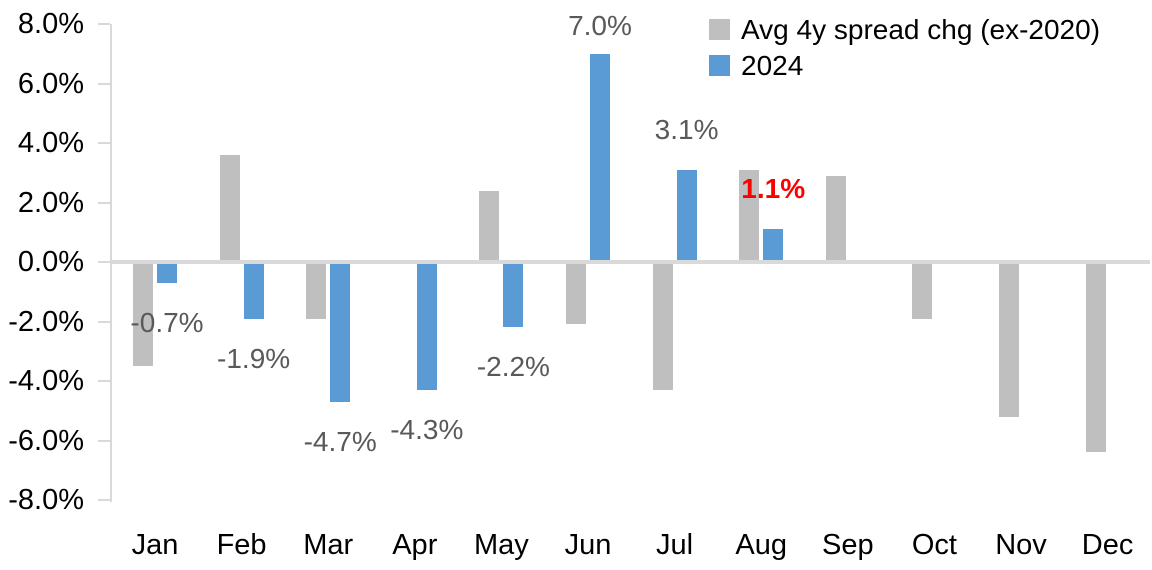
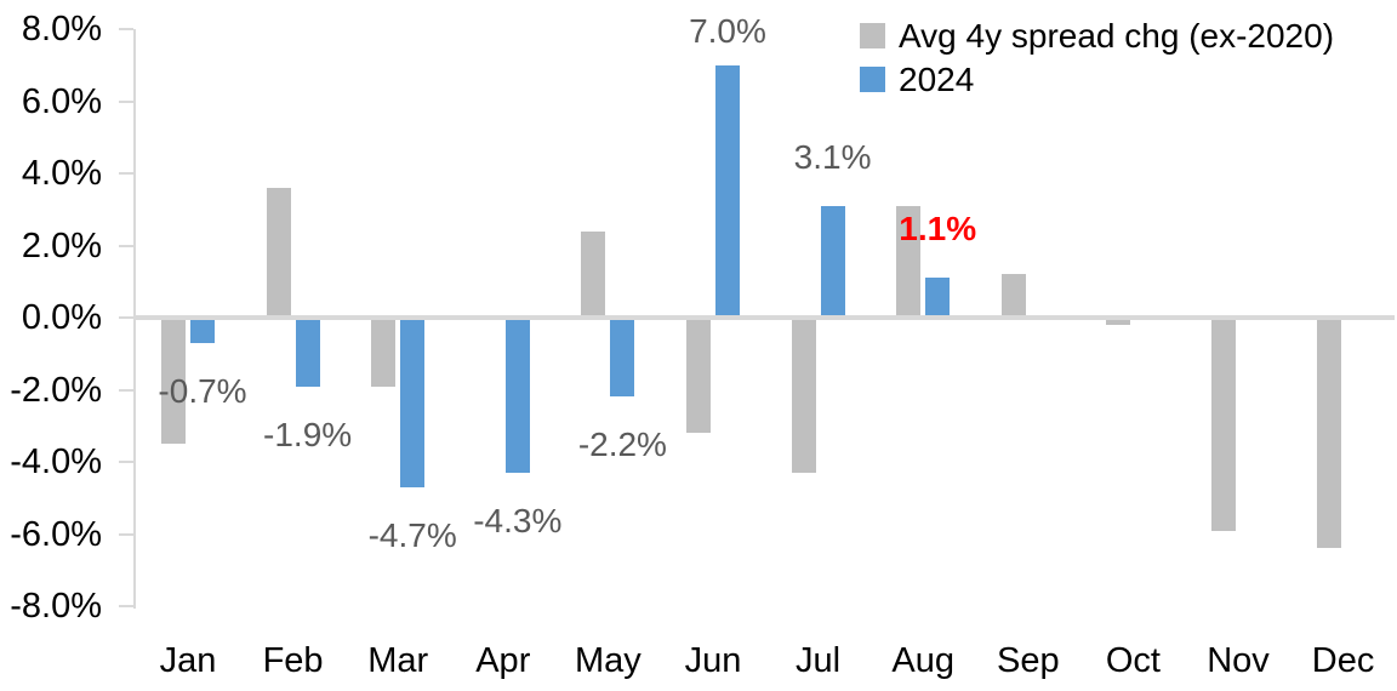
Avg 4y spread chg (ex-2020)/Jun: -2.1% -> -3.2%
Avg 4y spread chg (ex-2020)/Sep: 2.9% -> 1.2%
Avg 4y spread chg (ex-2020)/Oct: -1.9% -> -0.2%
Avg 4y spread chg (ex-2020)/Nov: -5.2% -> -5.9%
